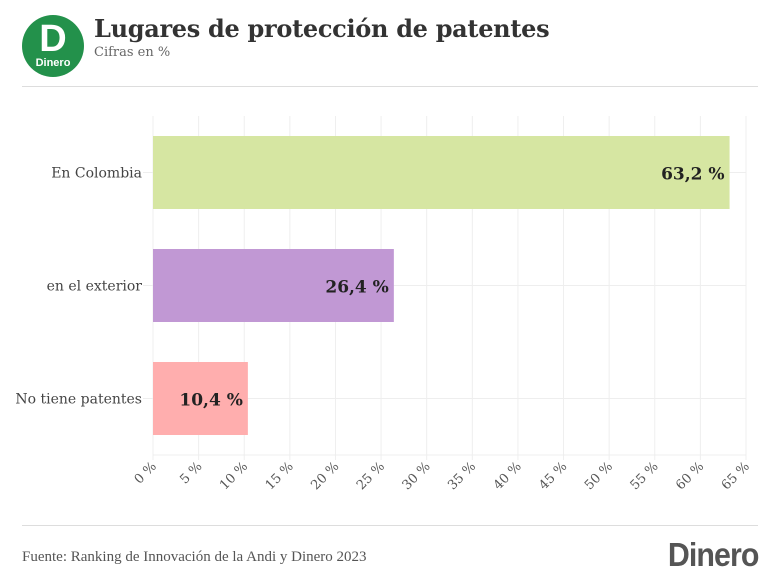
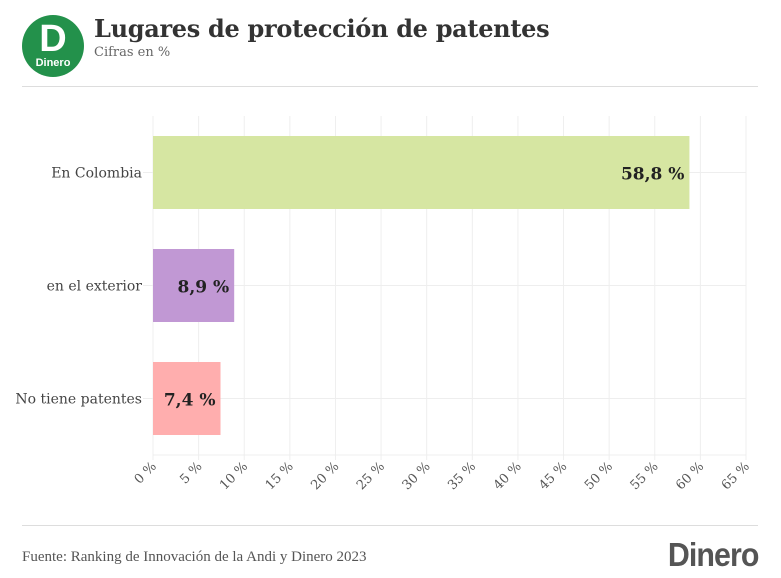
En Colombia: 63,2 -> 58,8
en el exterior: 26,4 -> 8,9
No tiene patentes: 10,4 -> 7,4
